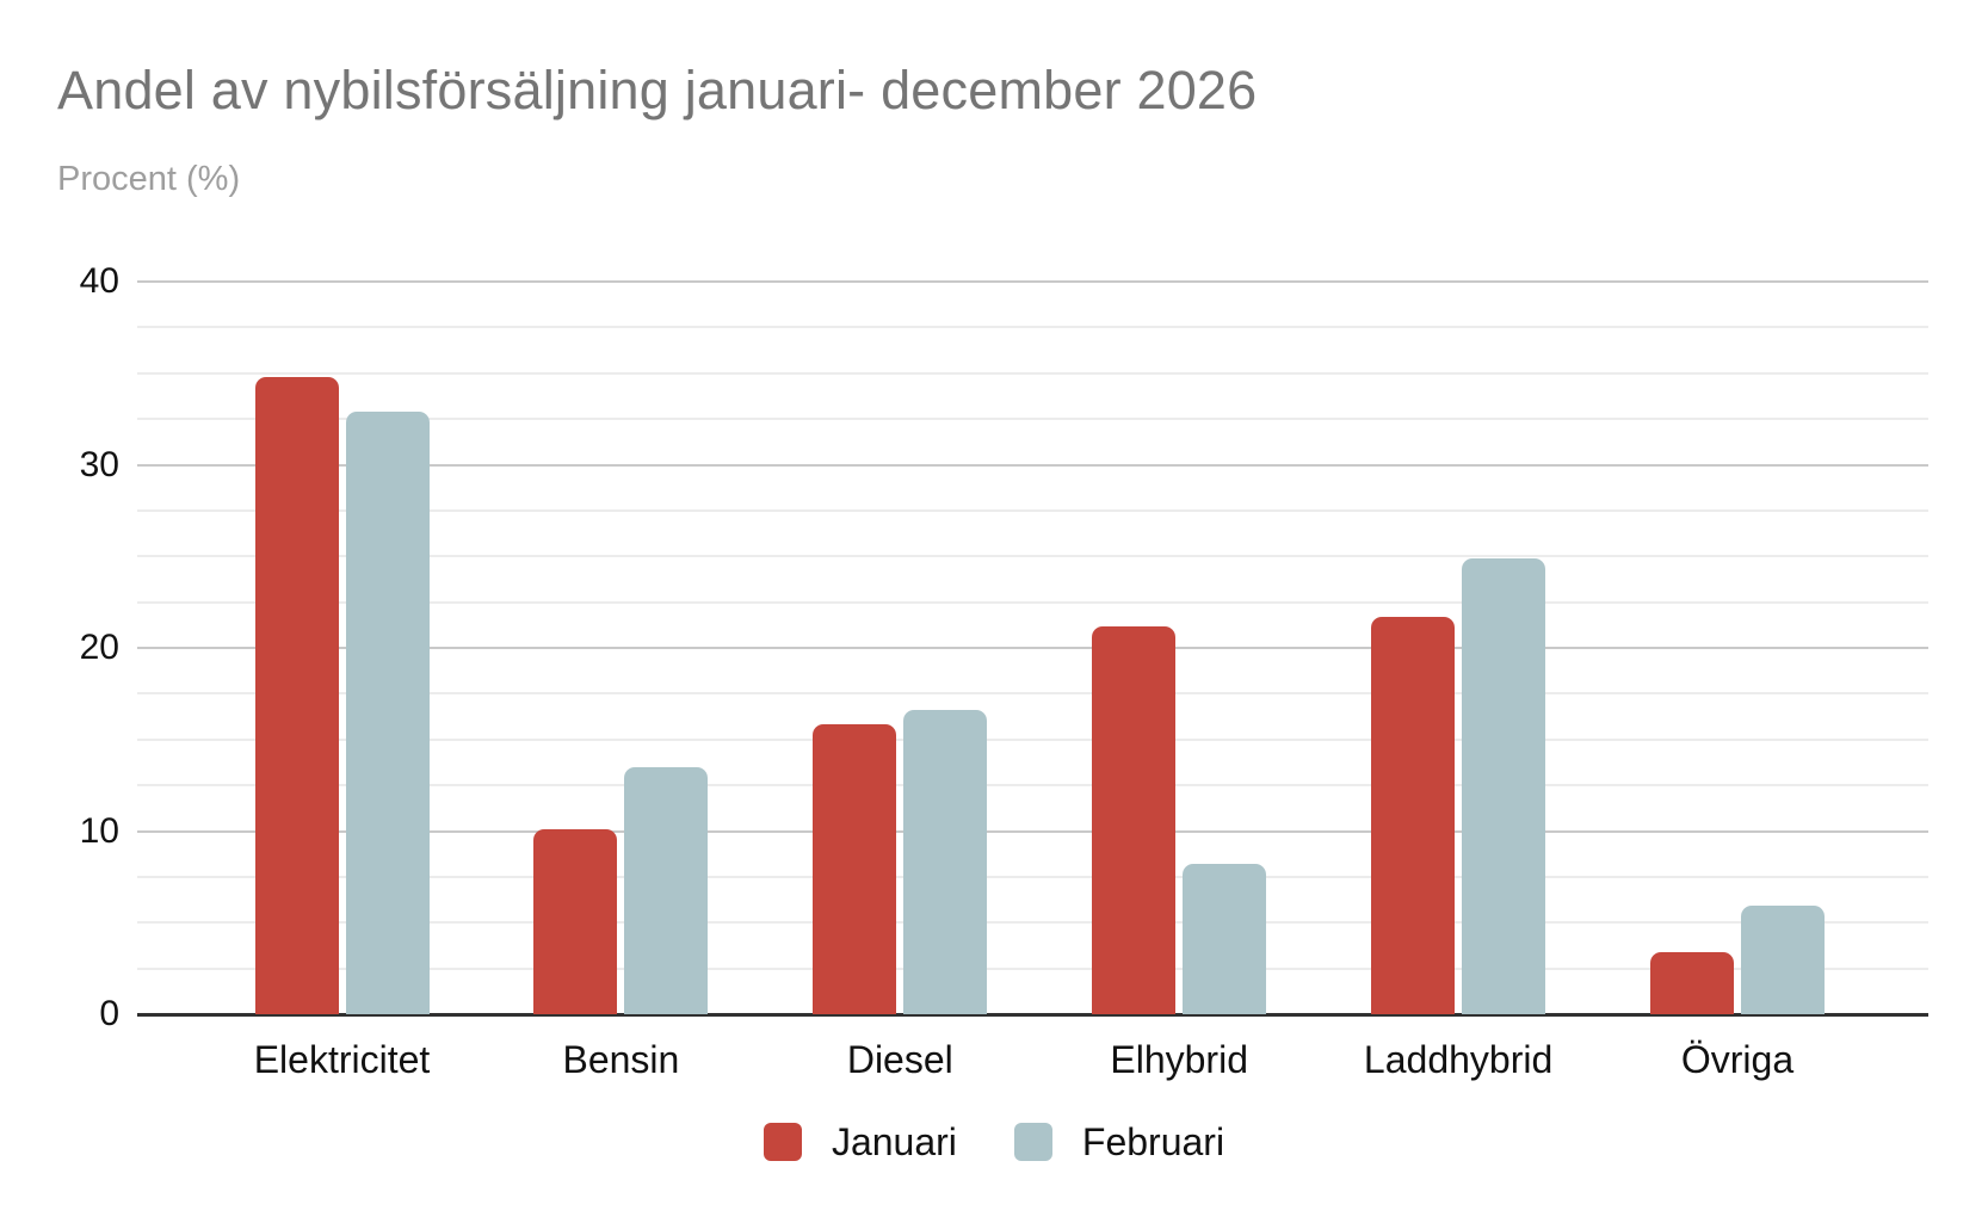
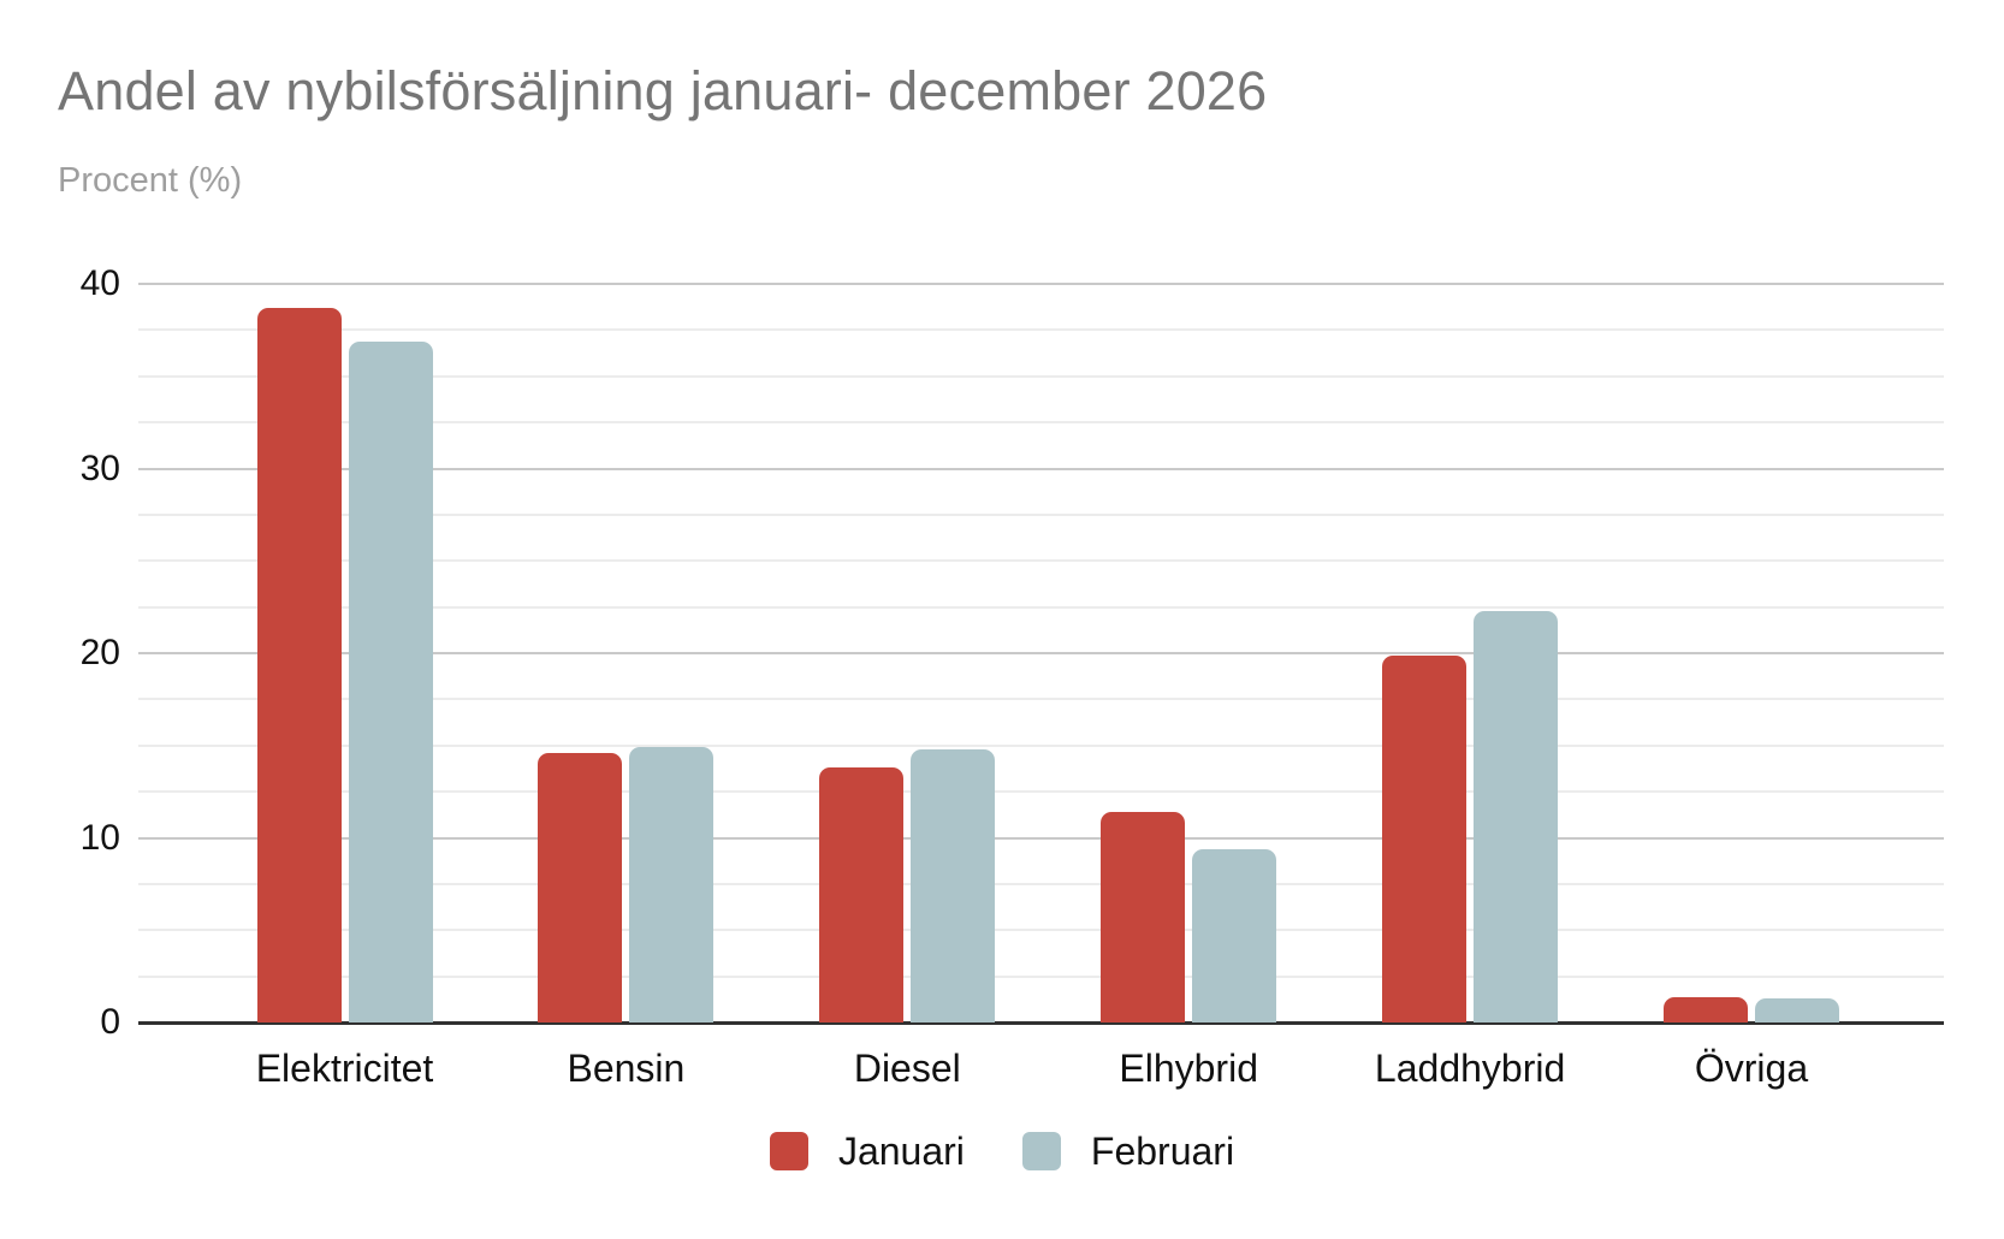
Januari/Elektricitet: 34.8 -> 38.7
Februari/Elektricitet: 32.9 -> 36.9
Januari/Bensin: 10.1 -> 14.6
Februari/Bensin: 13.5 -> 14.9
Januari/Diesel: 15.8 -> 13.8
Februari/Diesel: 16.6 -> 14.8
Januari/Elhybrid: 21.2 -> 11.4
Februari/Elhybrid: 8.2 -> 9.4
Januari/Laddhybrid: 21.7 -> 19.9
Februari/Laddhybrid: 24.9 -> 22.3
Januari/Övriga: 3.4 -> 1.4
Februari/Övriga: 5.9 -> 1.3
